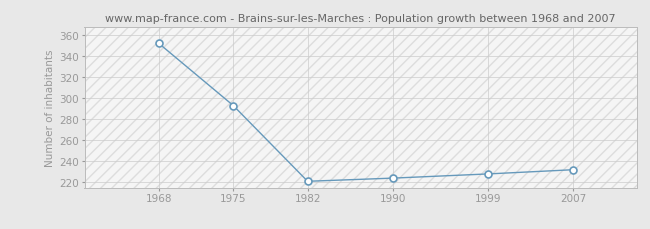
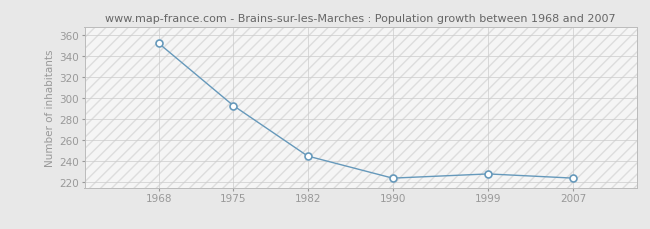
1982: 221 -> 245
2007: 232 -> 224
